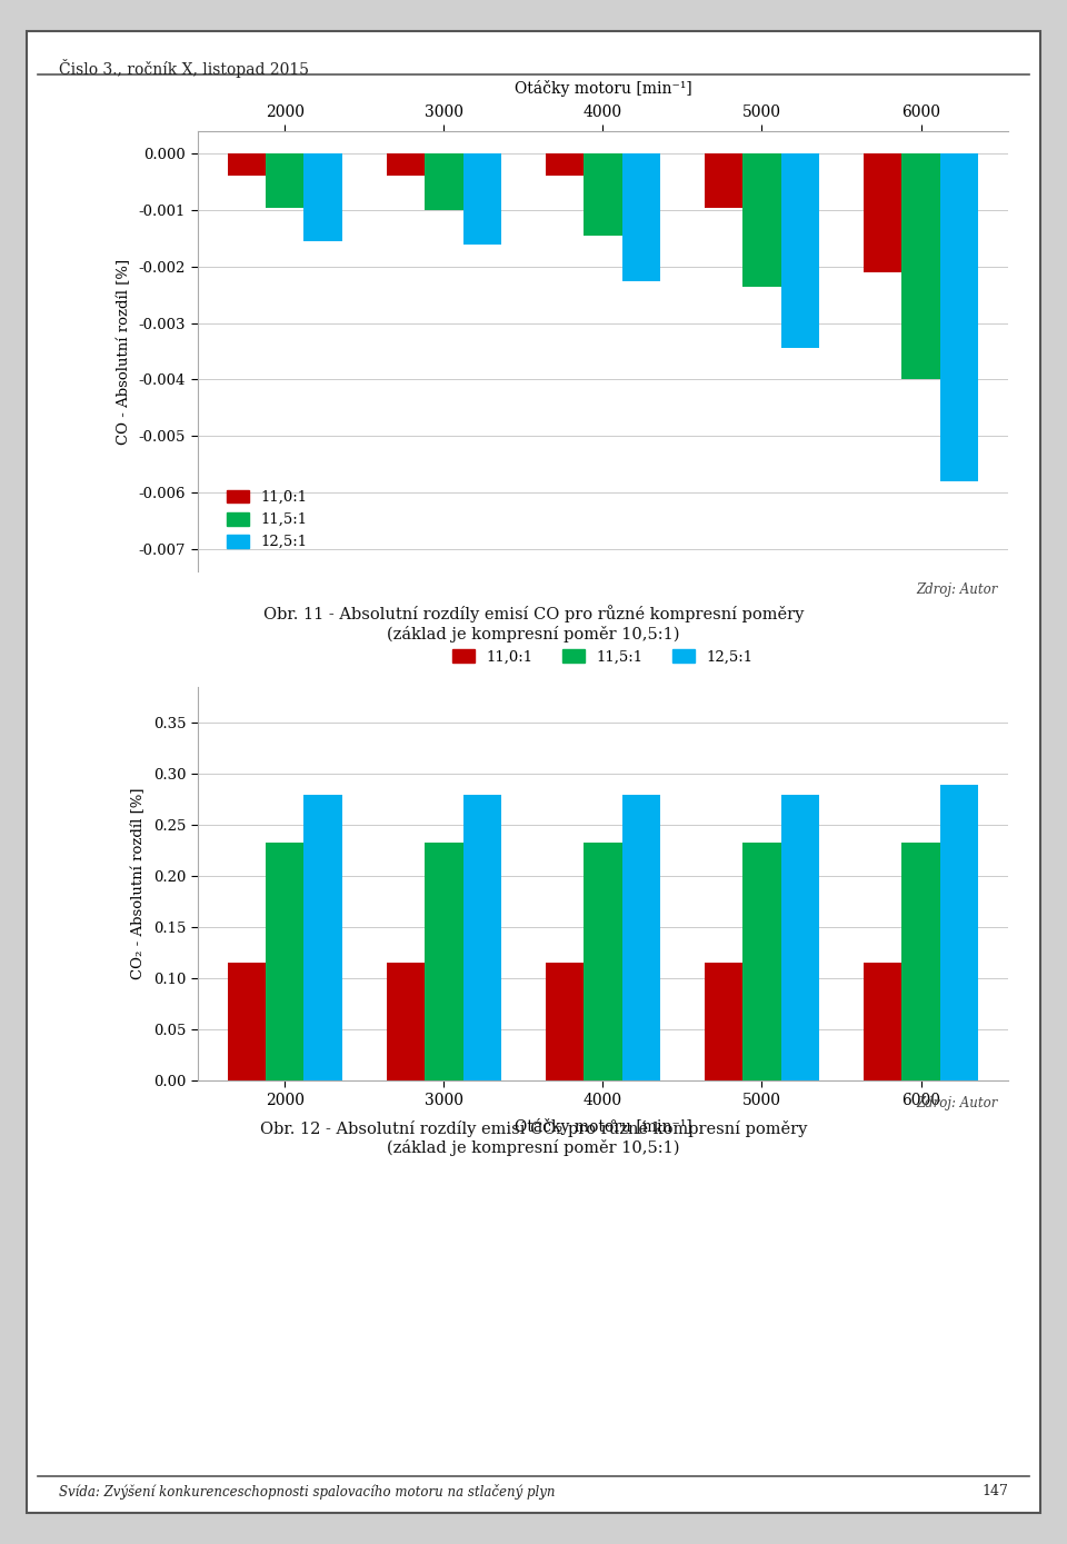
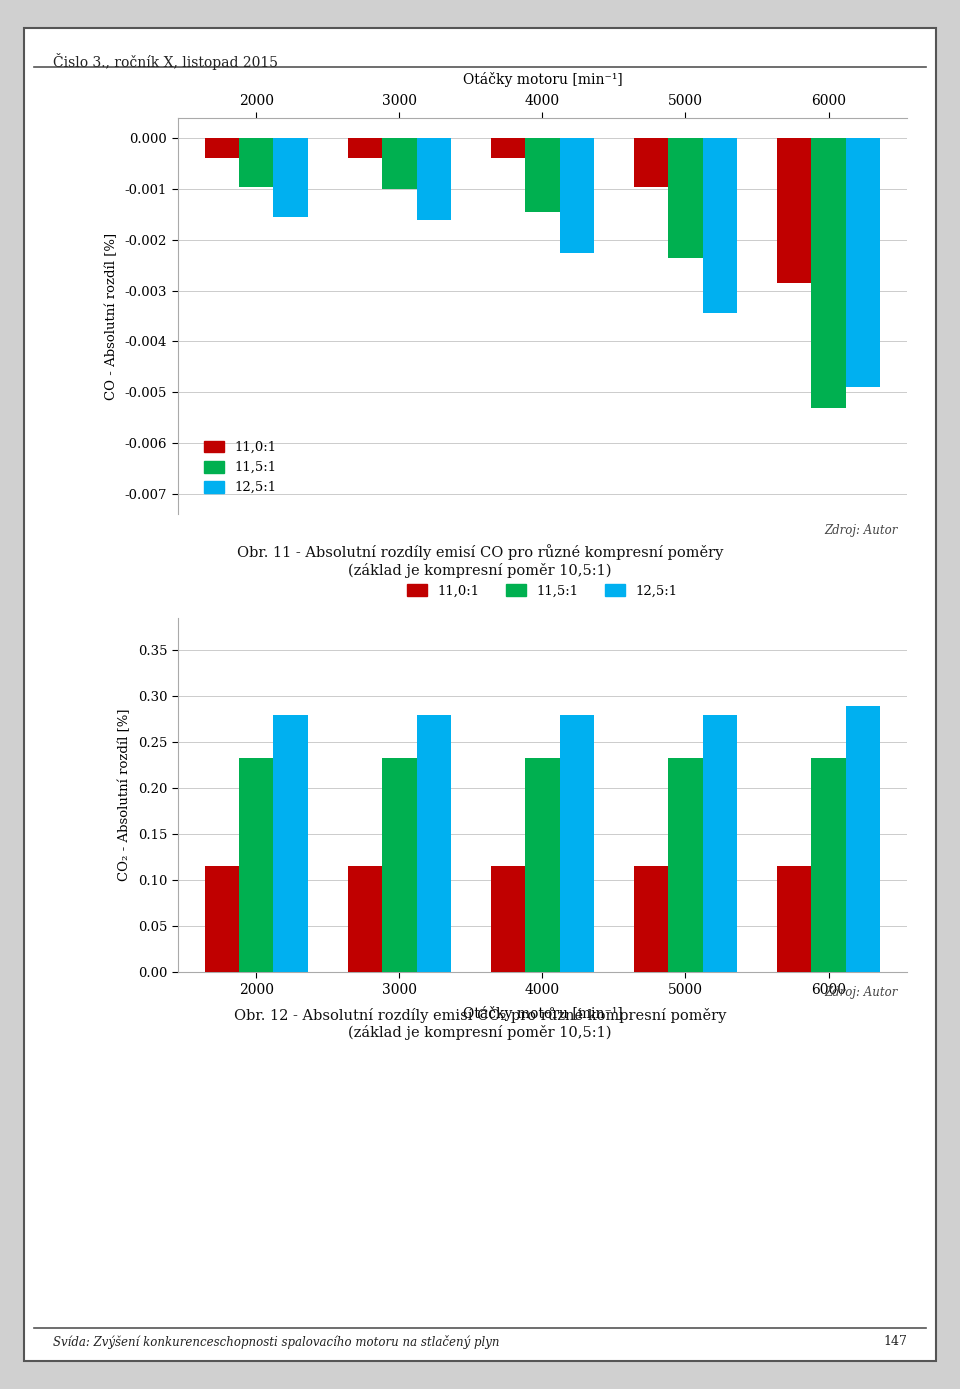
11,0:1/6000: -0.00210 -> -0.00284
11,5:1/6000: -0.00400 -> -0.00532
12,5:1/6000: -0.00580 -> -0.00490
